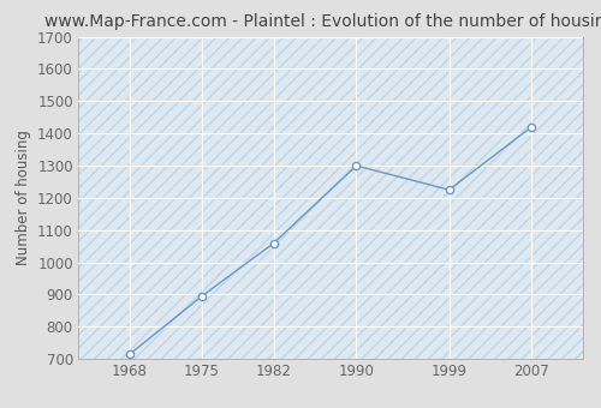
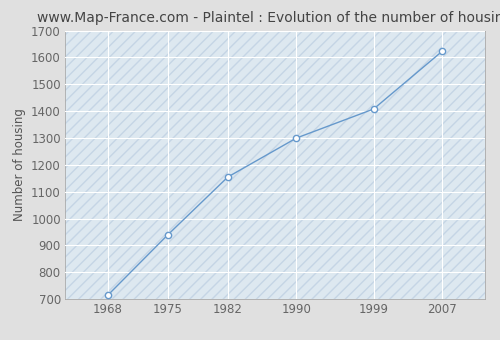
1975: 895 -> 940
1982: 1060 -> 1155
1999: 1225 -> 1408
2007: 1420 -> 1623
